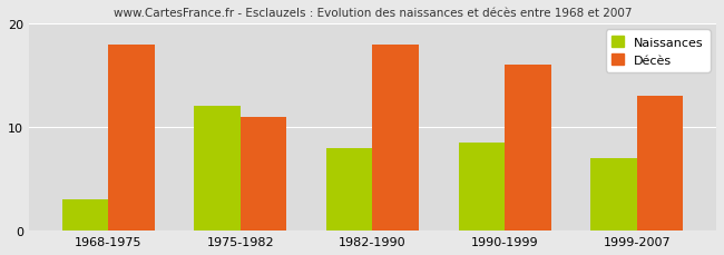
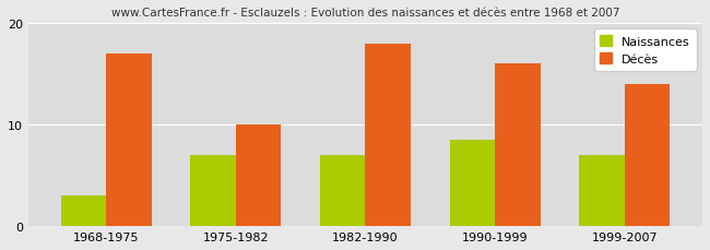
Décès/1968-1975: 18 -> 17
Naissances/1975-1982: 12.0 -> 7.0
Décès/1975-1982: 11 -> 10
Naissances/1982-1990: 8.0 -> 7.0
Décès/1999-2007: 13 -> 14
